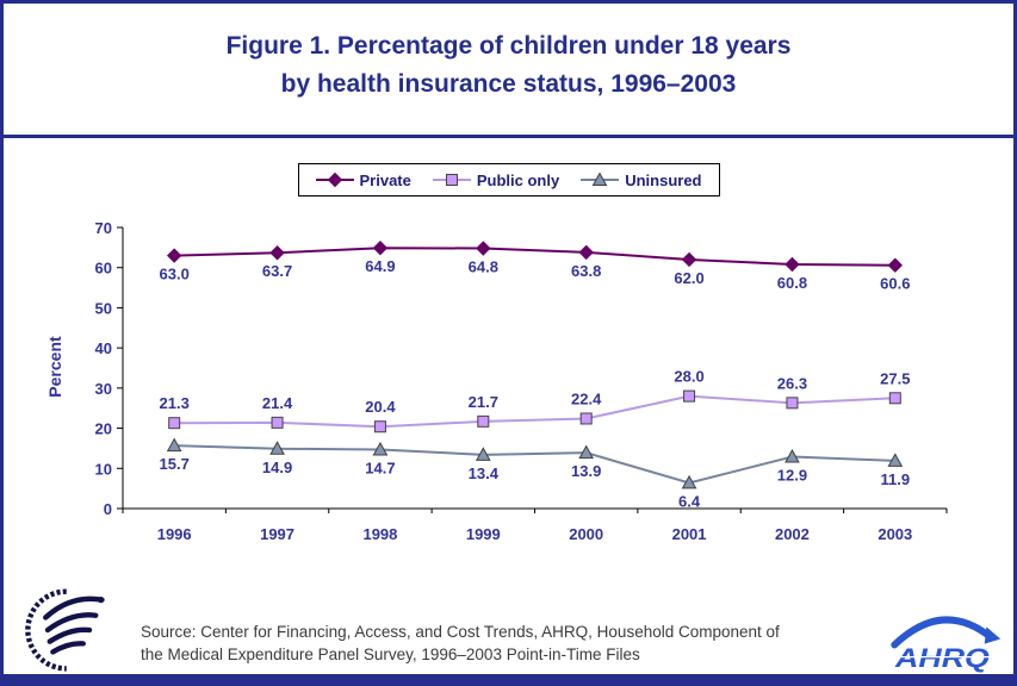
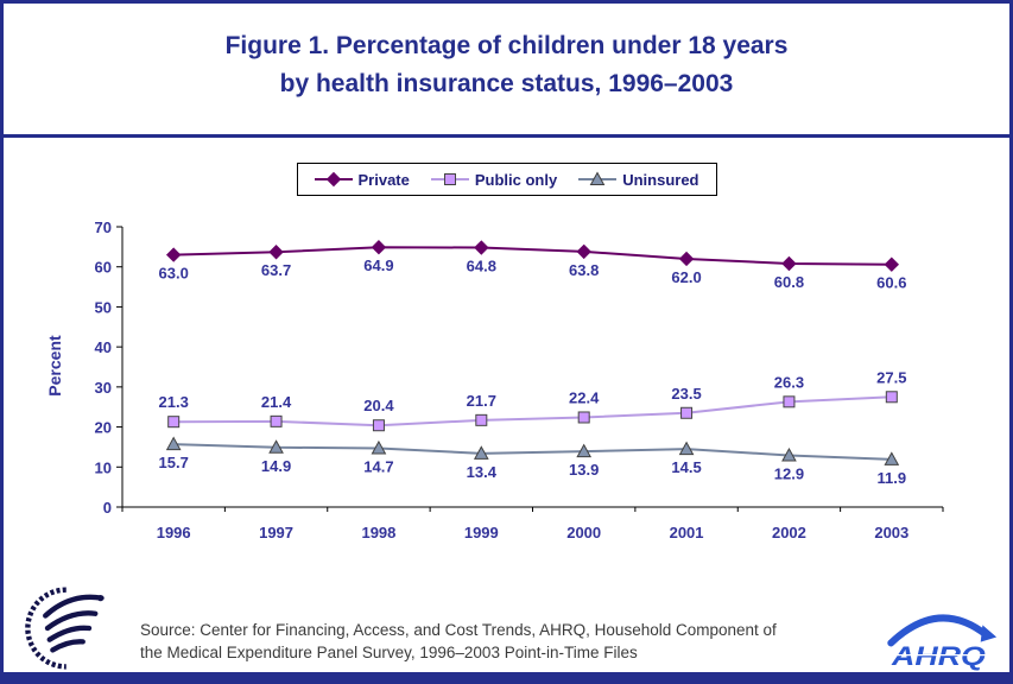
Public only/2001: 28.0 -> 23.5
Uninsured/2001: 6.4 -> 14.5
